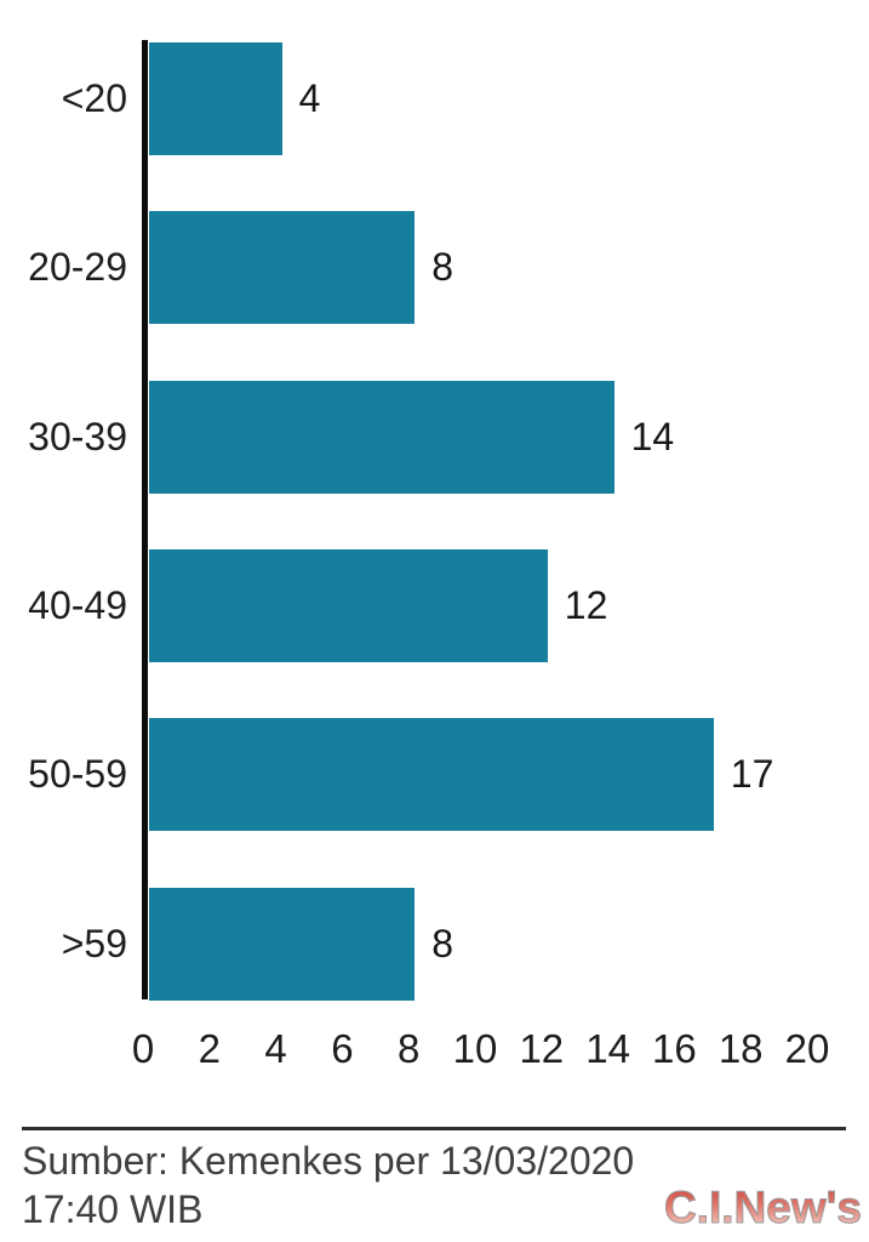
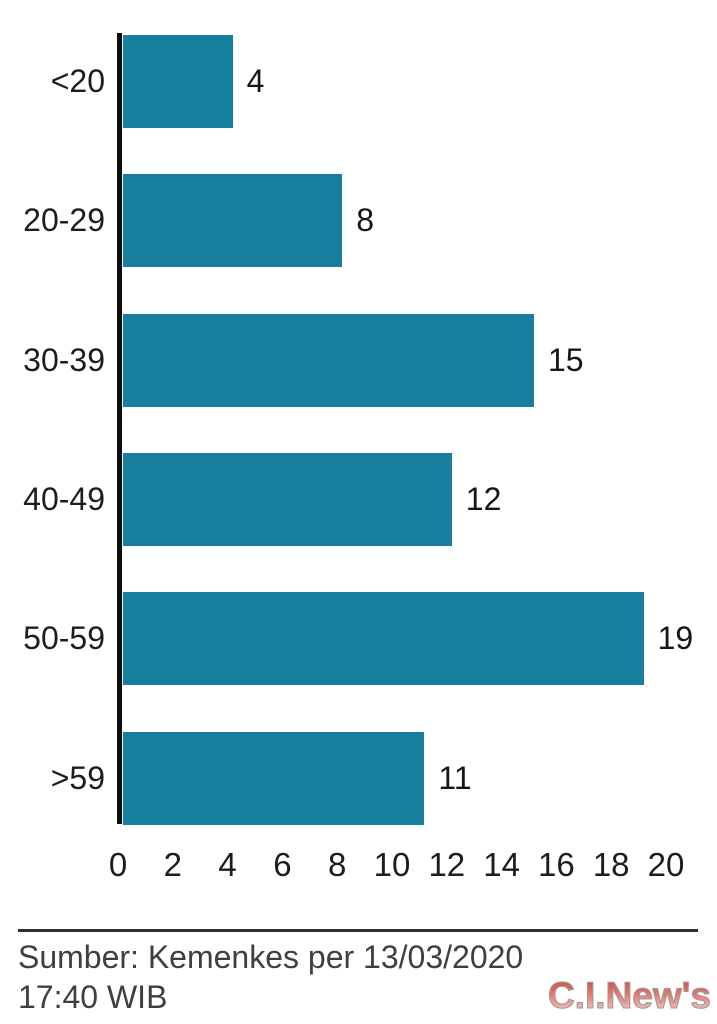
30-39: 14 -> 15
50-59: 17 -> 19
>59: 8 -> 11
